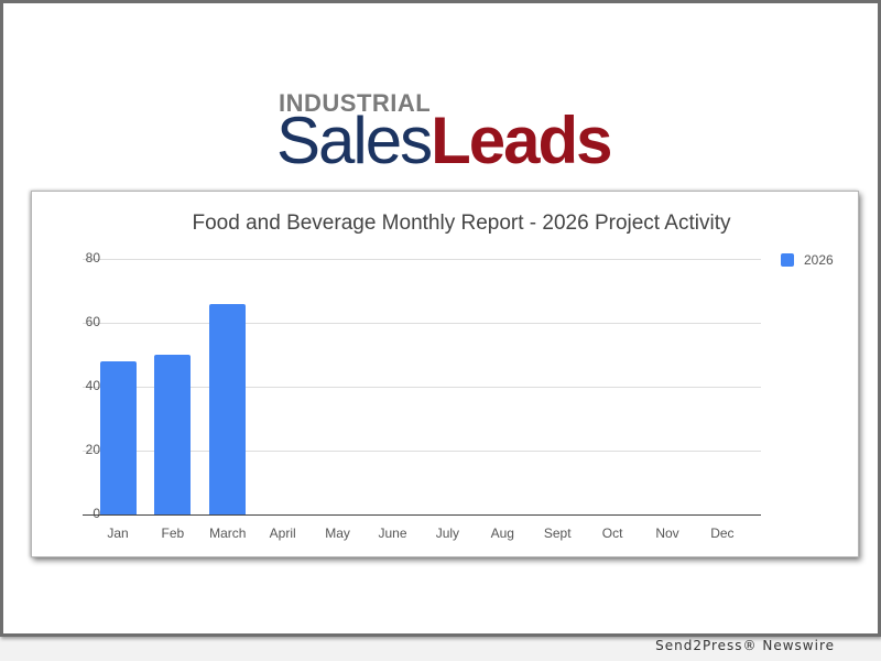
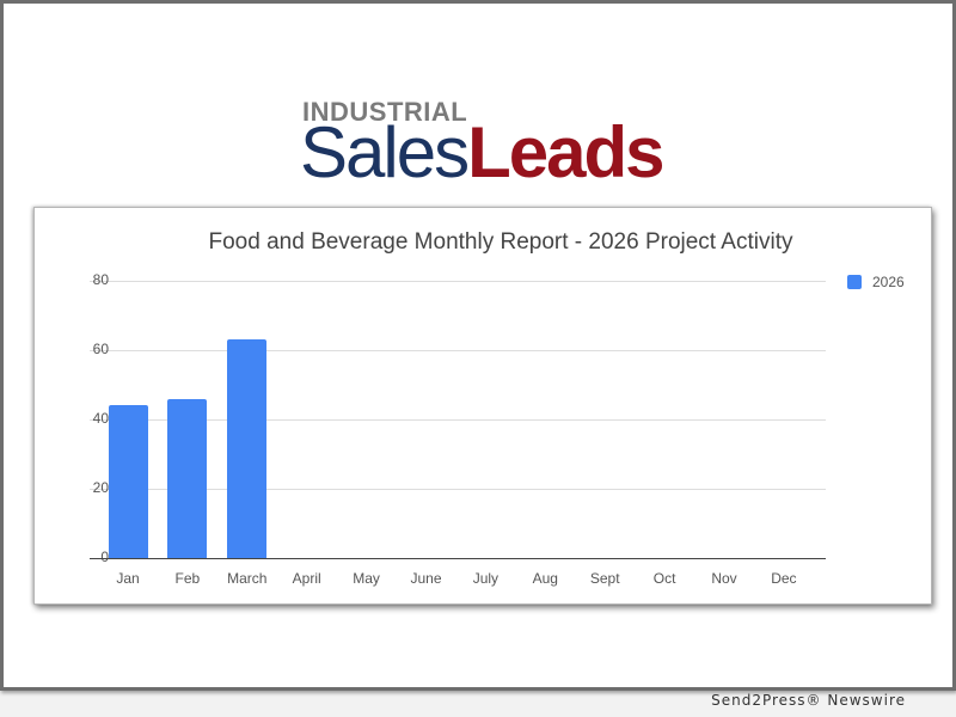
Jan: 48 -> 44
Feb: 50 -> 46
March: 66 -> 63
